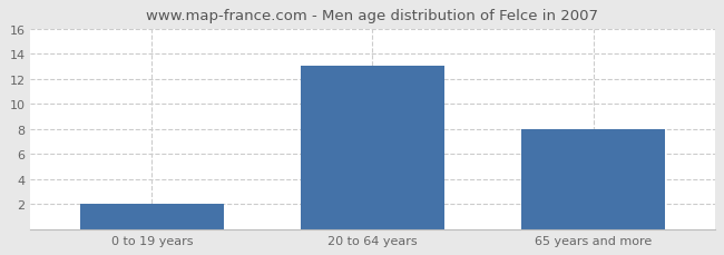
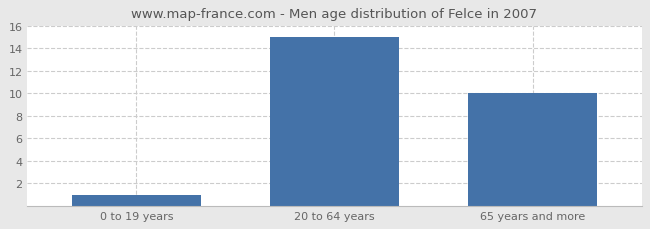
0 to 19 years: 2 -> 1
20 to 64 years: 13 -> 15
65 years and more: 8 -> 10
